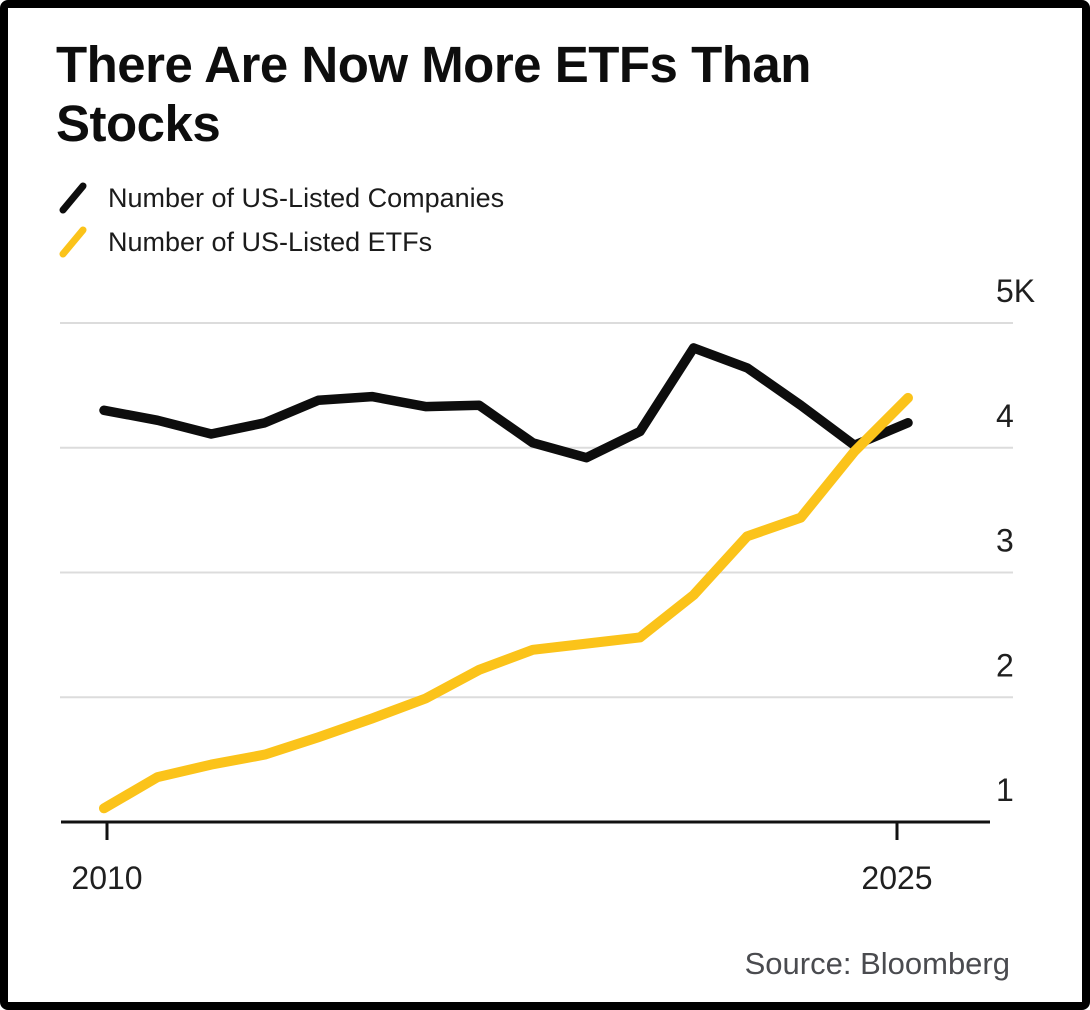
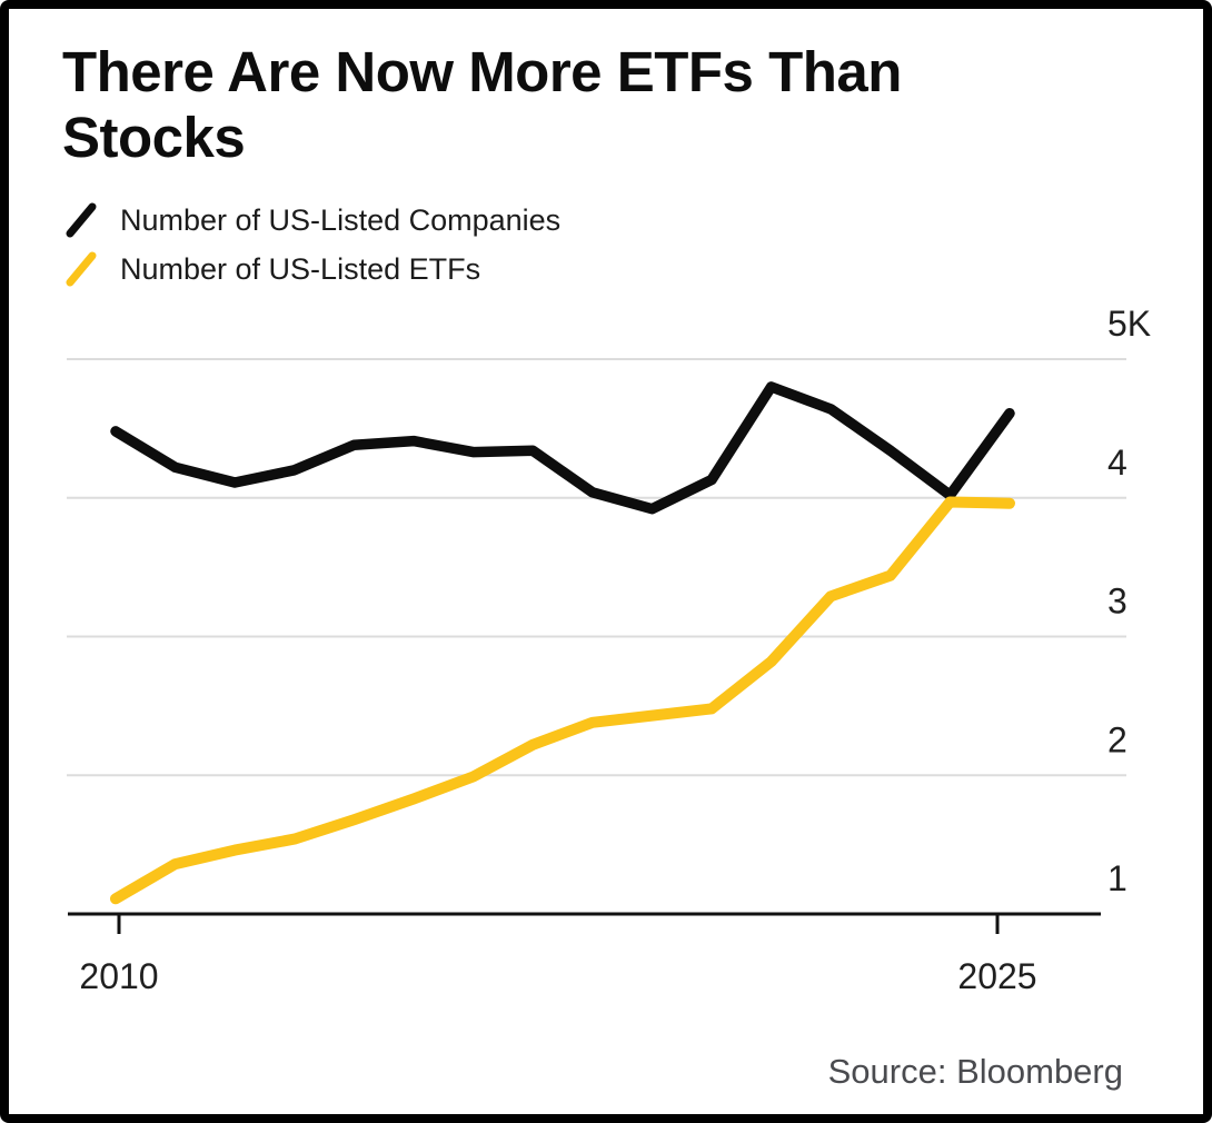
Number of US-Listed Companies/2010: 4.30K -> 4.48K
Number of US-Listed Companies/2025: 4.20K -> 4.61K
Number of US-Listed ETFs/2025: 4.40K -> 3.96K
